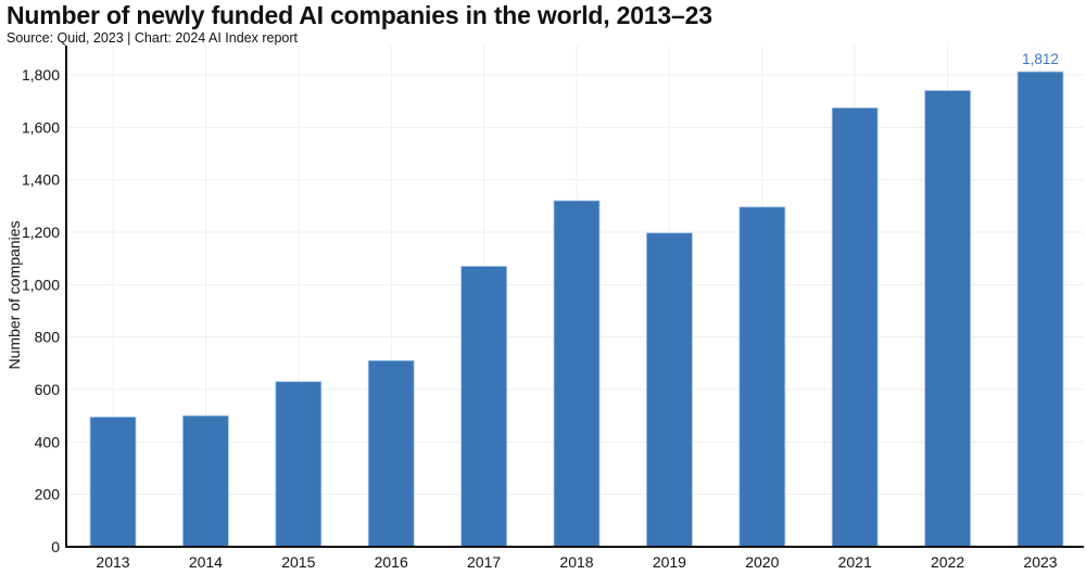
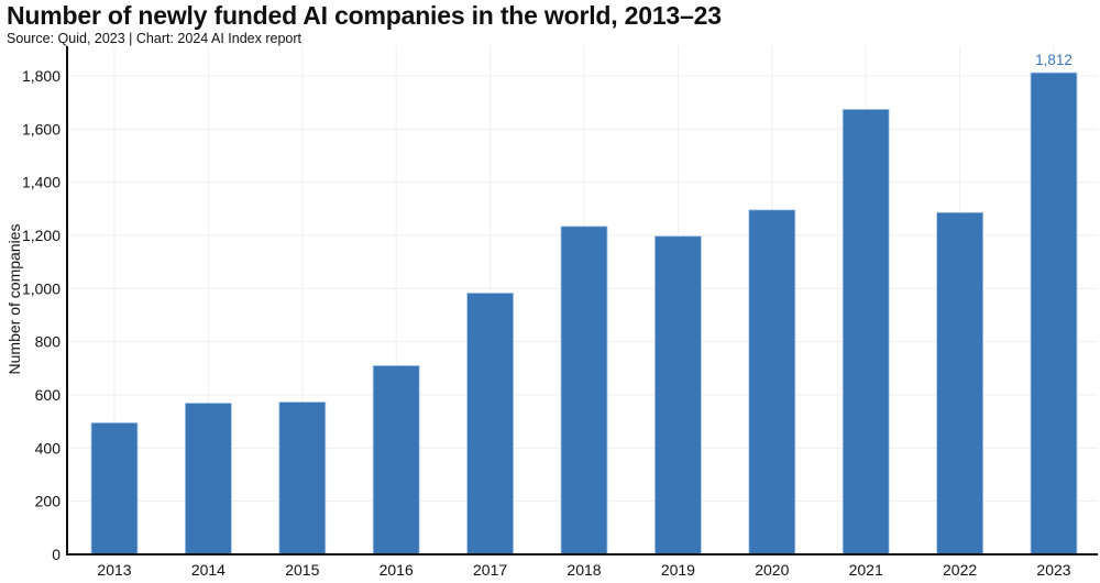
2014: 500 -> 570
2015: 630 -> 570
2017: 1070 -> 980
2018: 1320 -> 1230
2022: 1740 -> 1290
